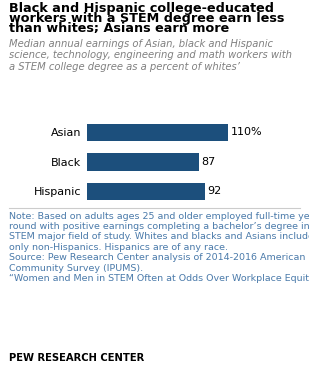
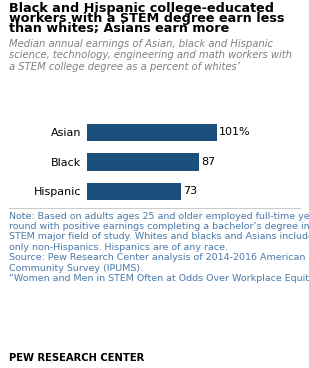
Asian: 110% -> 101%
Hispanic: 92 -> 73
